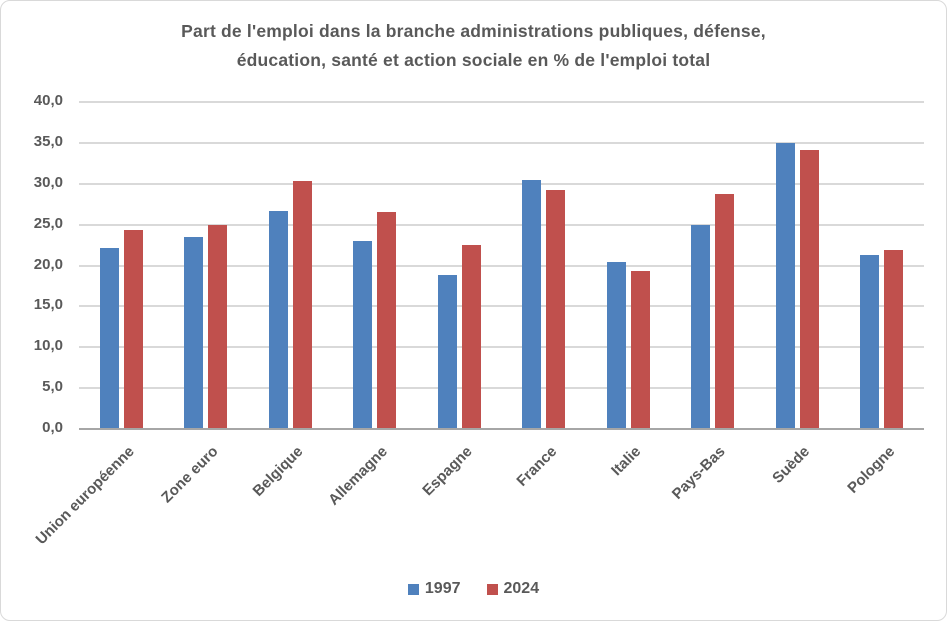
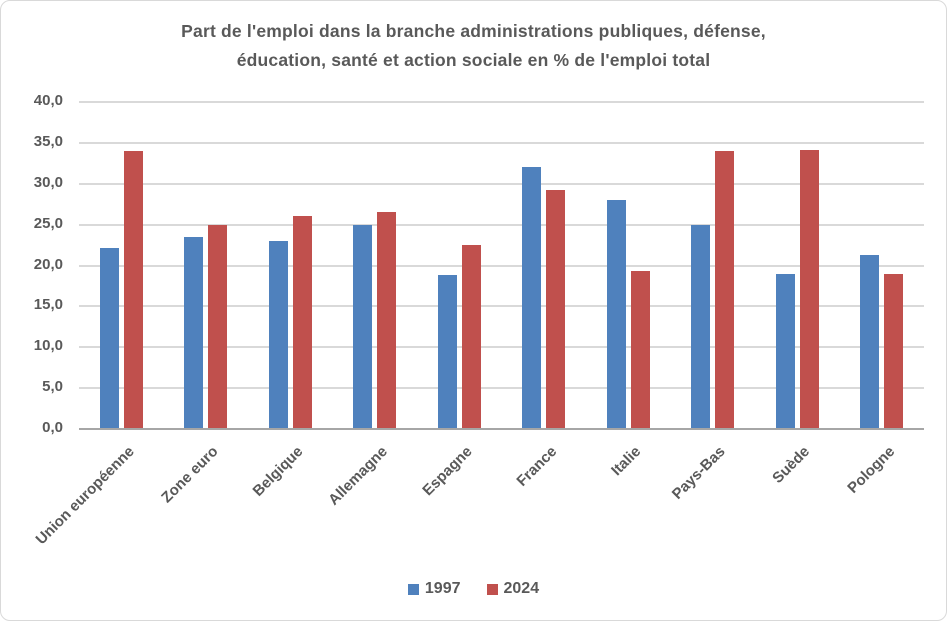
2024/Union européenne: 24 -> 34
1997/Belgique: 27 -> 23
2024/Belgique: 30 -> 26
1997/Allemagne: 23 -> 25
1997/France: 30 -> 32
1997/Italie: 20 -> 28
2024/Pays-Bas: 29 -> 34
1997/Suède: 35 -> 19
2024/Pologne: 22 -> 19
